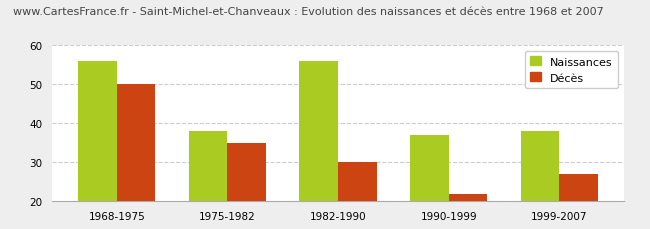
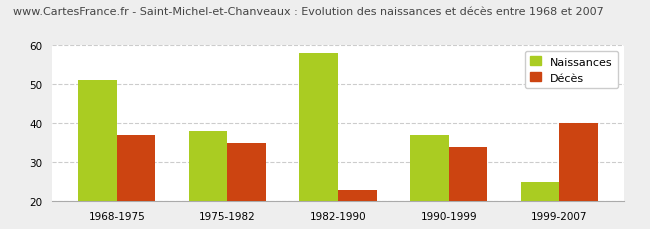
Naissances/1968-1975: 56 -> 51
Décès/1968-1975: 50 -> 37
Naissances/1982-1990: 56 -> 58
Décès/1982-1990: 30 -> 23
Décès/1990-1999: 22 -> 34
Naissances/1999-2007: 38 -> 25
Décès/1999-2007: 27 -> 40
